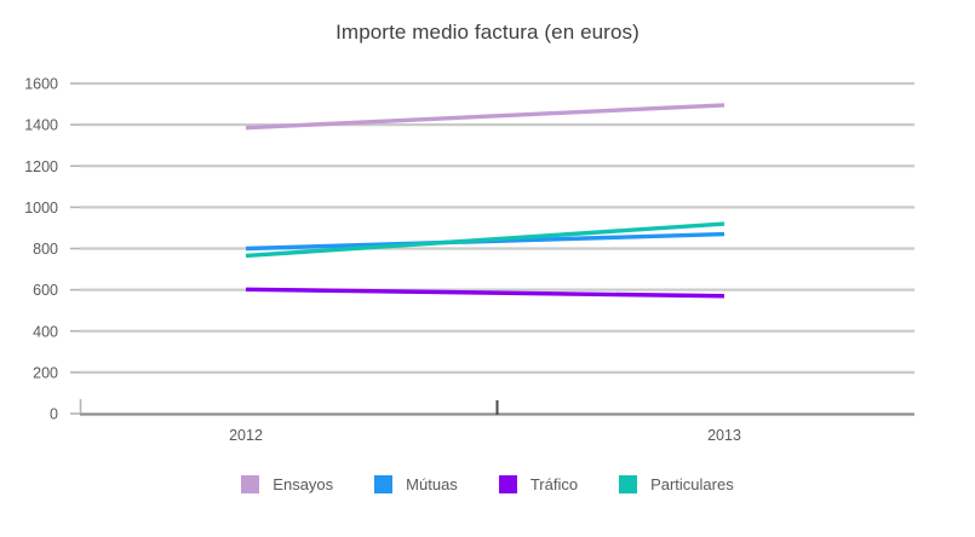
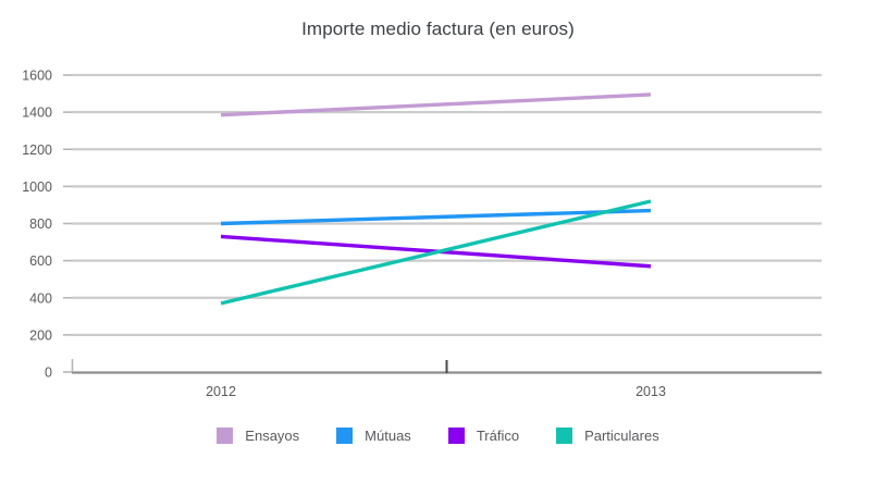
Tráfico/2012: 600 -> 730
Particulares/2012: 760 -> 370
